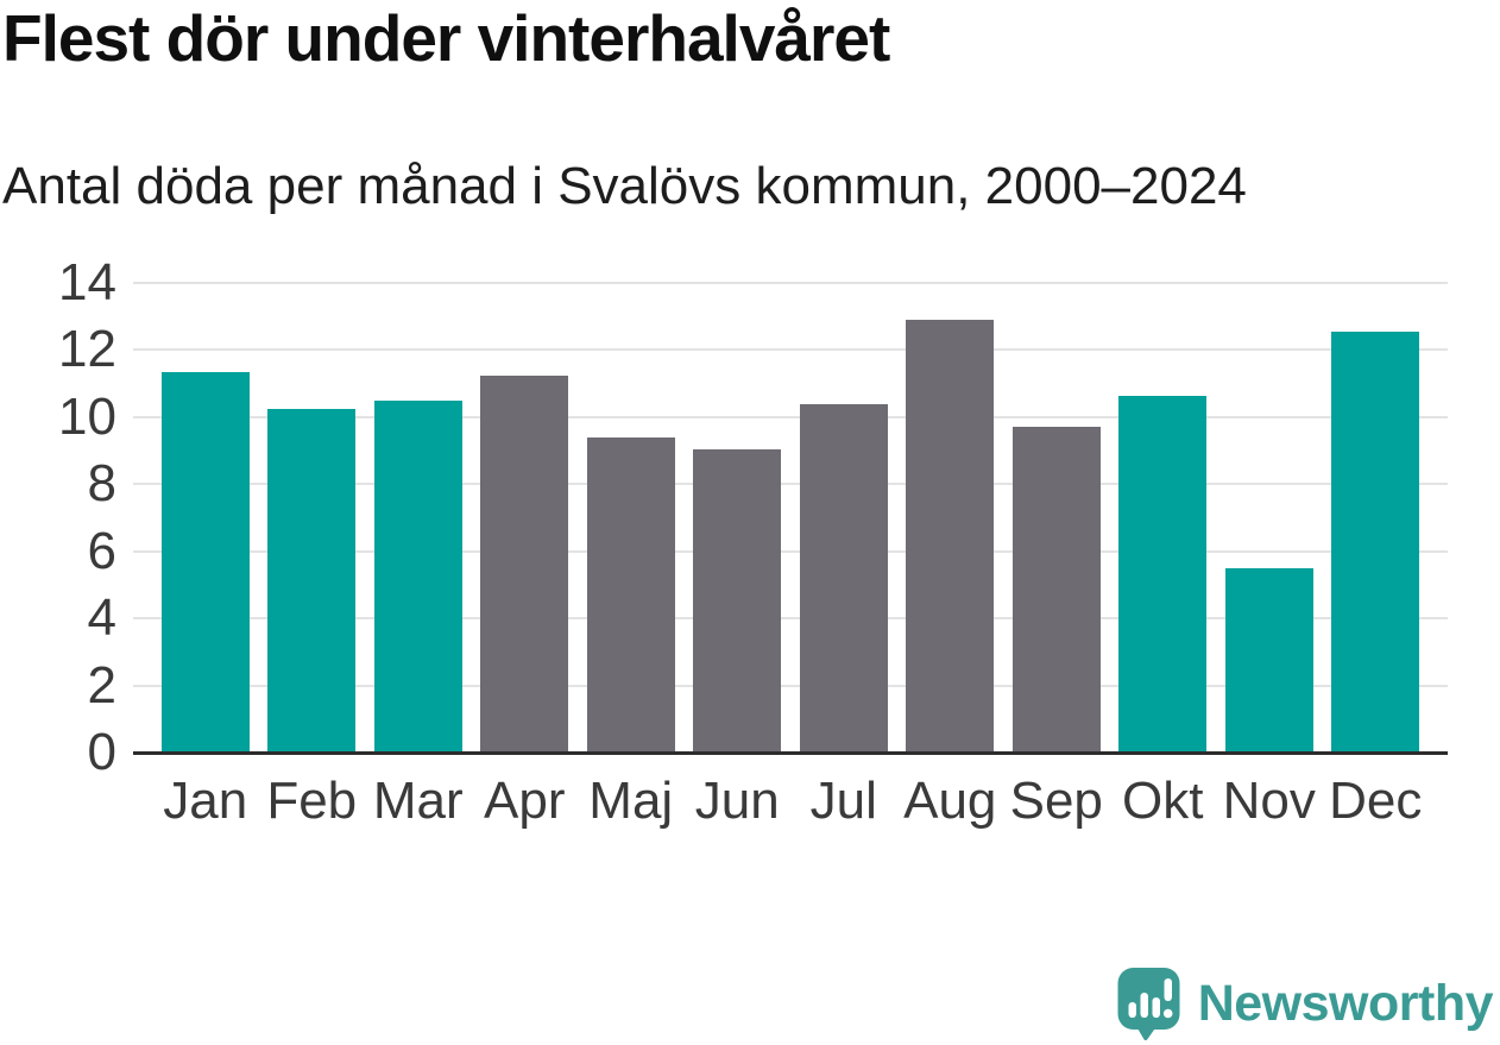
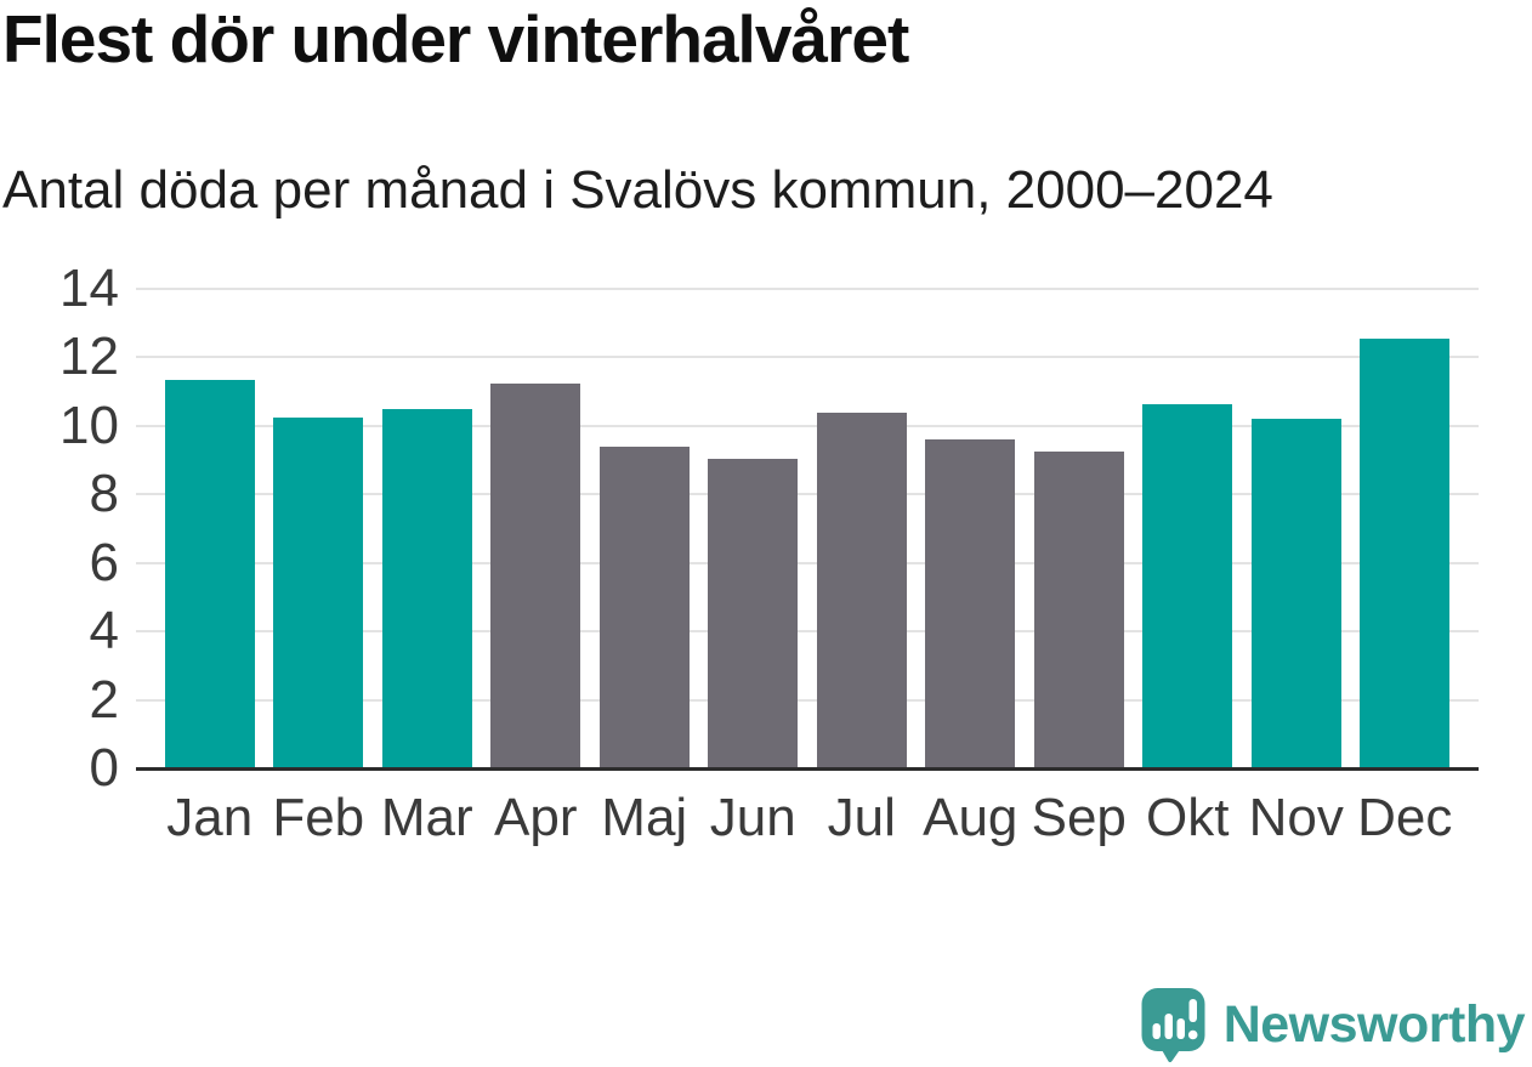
Aug: 12.9 -> 9.6
Sep: 9.7 -> 9.2
Nov: 5.5 -> 10.2
